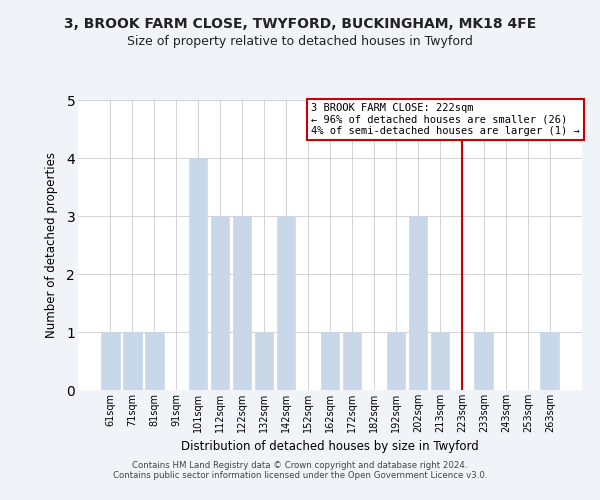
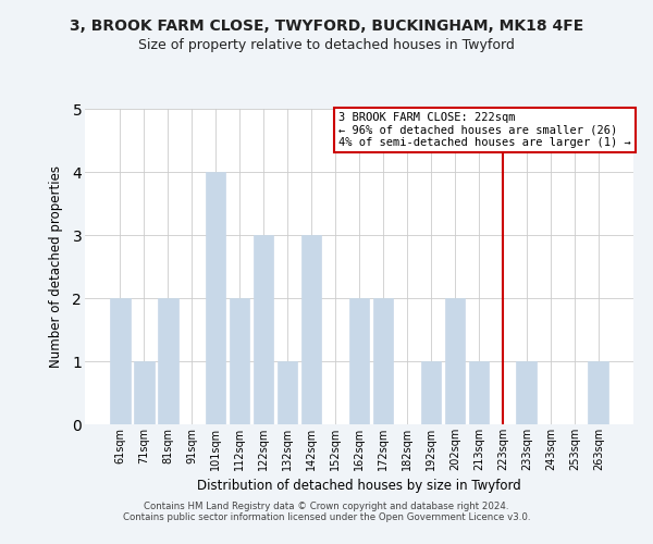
61sqm: 1 -> 2
81sqm: 1 -> 2
112sqm: 3 -> 2
162sqm: 1 -> 2
172sqm: 1 -> 2
202sqm: 3 -> 2
